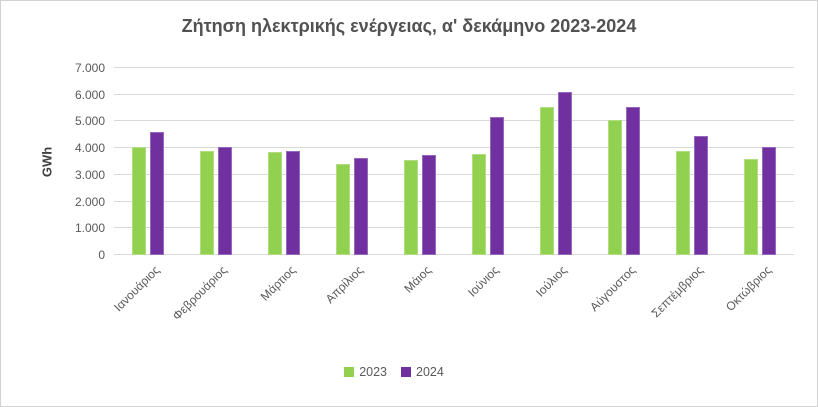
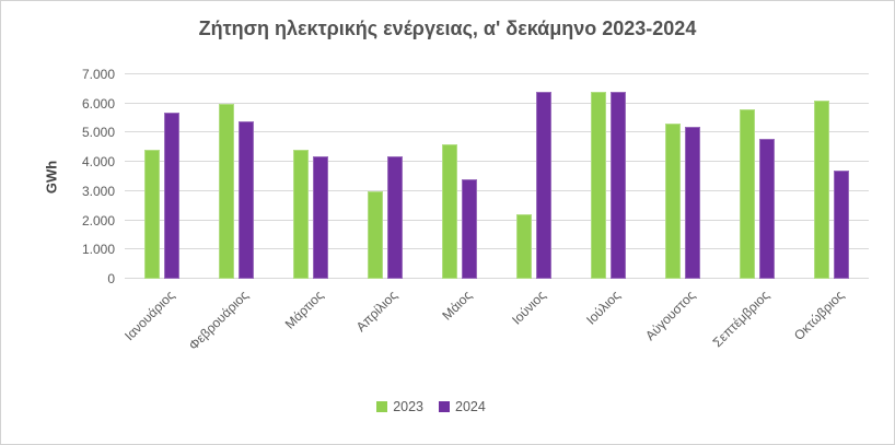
2023/Ιανουάριος: 4000 -> 4400
2024/Ιανουάριος: 4600 -> 5700
2023/Φεβρουάριος: 3900 -> 6000
2024/Φεβρουάριος: 4000 -> 5400
2023/Μάρτιος: 3800 -> 4400
2024/Μάρτιος: 3900 -> 4200
2023/Απρίλιος: 3400 -> 3000
2024/Απρίλιος: 3600 -> 4200
2023/Μάιος: 3600 -> 4600
2024/Μάιος: 3800 -> 3400
2023/Ιούνιος: 3800 -> 2200
2024/Ιούνιος: 5200 -> 6400
2023/Ιούλιος: 5600 -> 6400
2024/Ιούλιος: 6100 -> 6400
2023/Αύγουστος: 5000 -> 5300
2024/Αύγουστος: 5600 -> 5200
2023/Σεπτέμβριος: 3900 -> 5800
2024/Σεπτέμβριος: 4400 -> 4800
2023/Οκτώβριος: 3600 -> 6100
2024/Οκτώβριος: 4000 -> 3700
